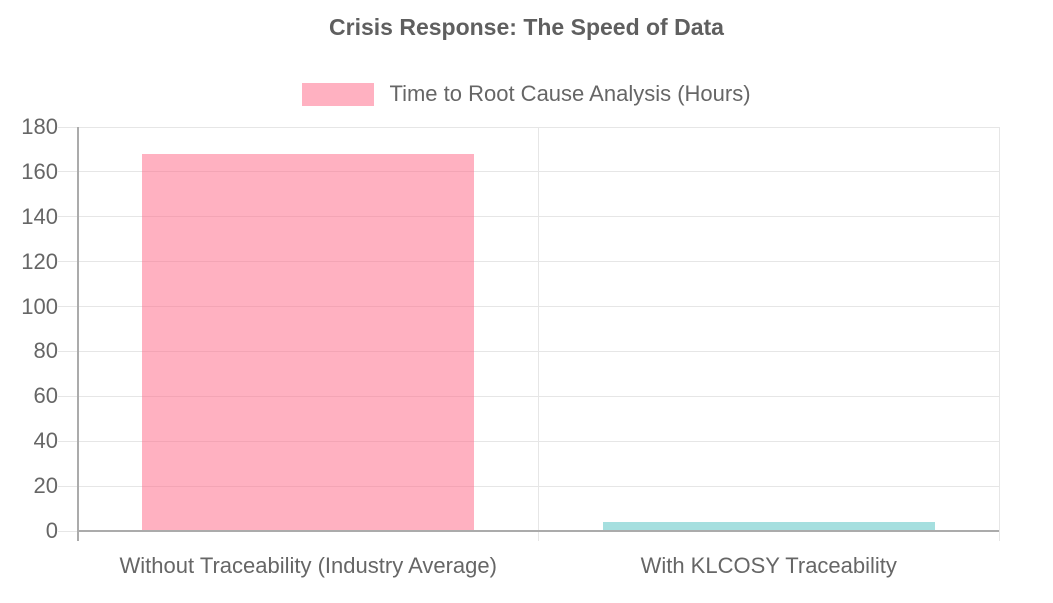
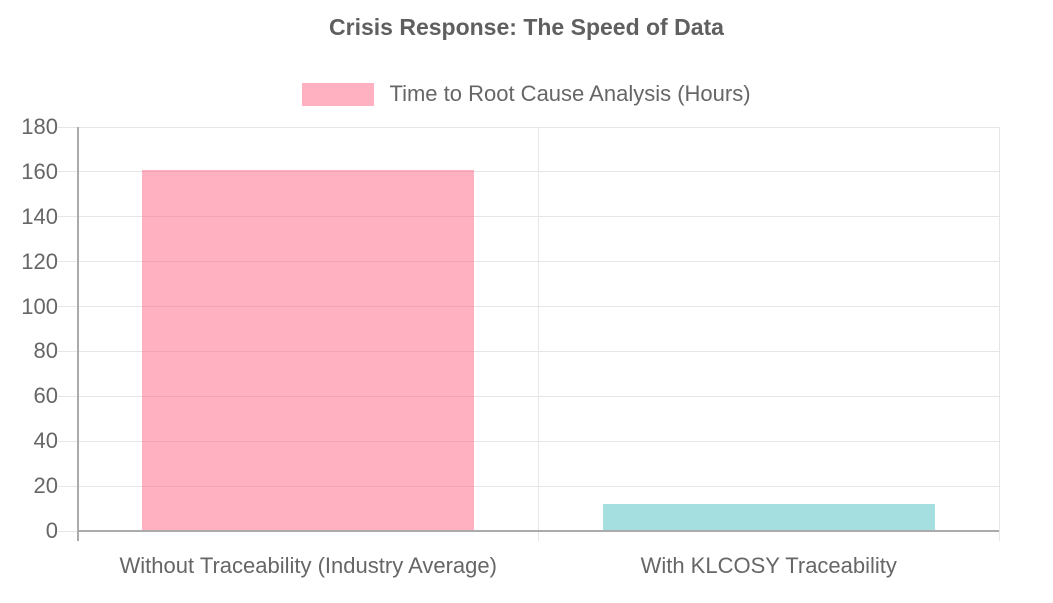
Without Traceability (Industry Average): 168 -> 161
With KLCOSY Traceability: 4 -> 12
